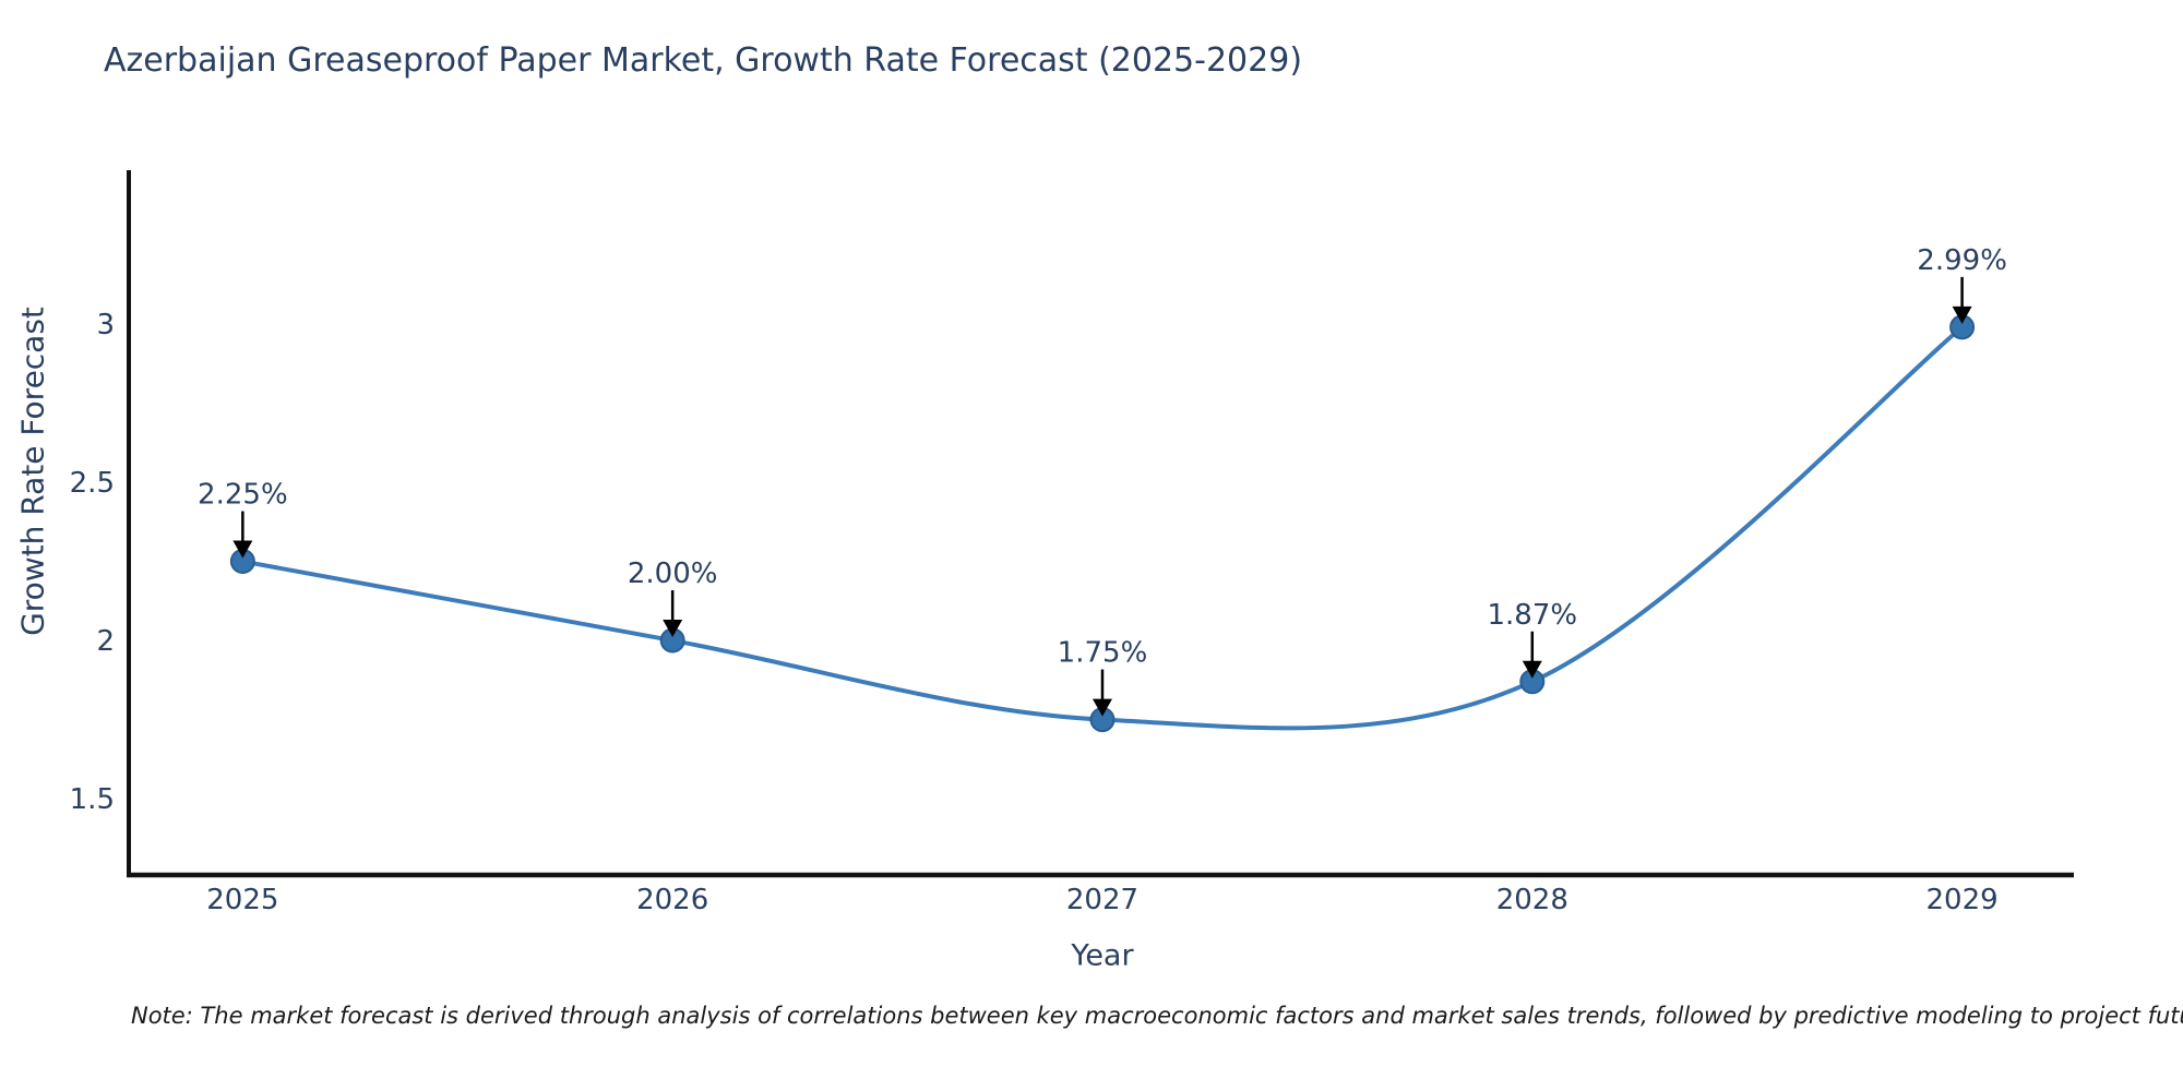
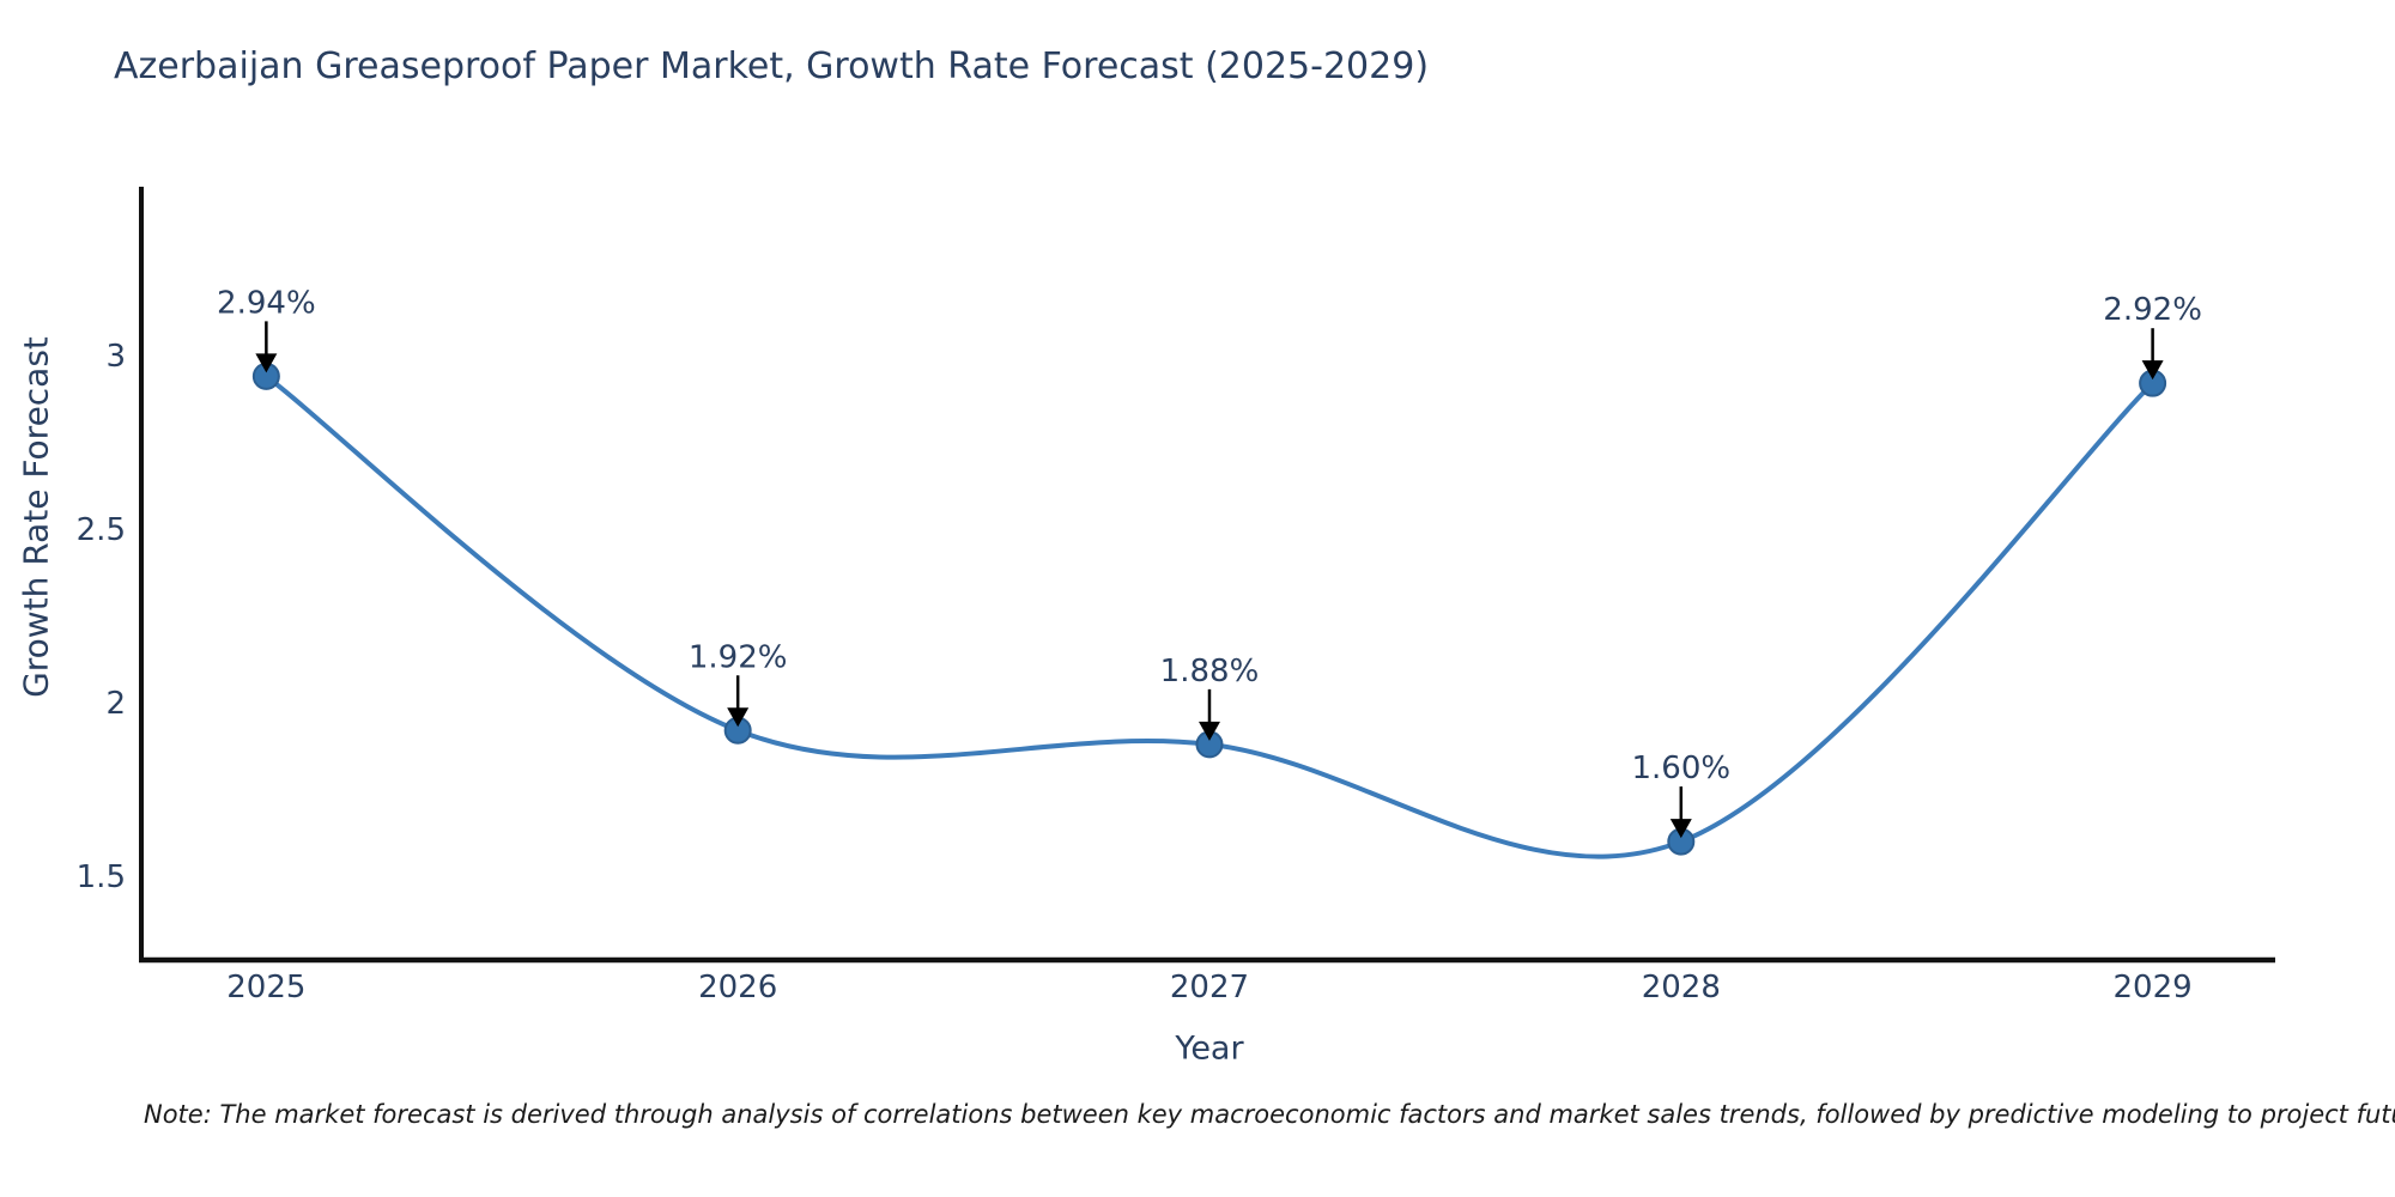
2025: 2.25% -> 2.94%
2026: 2.00% -> 1.92%
2027: 1.75% -> 1.88%
2028: 1.87% -> 1.60%
2029: 2.99% -> 2.92%
